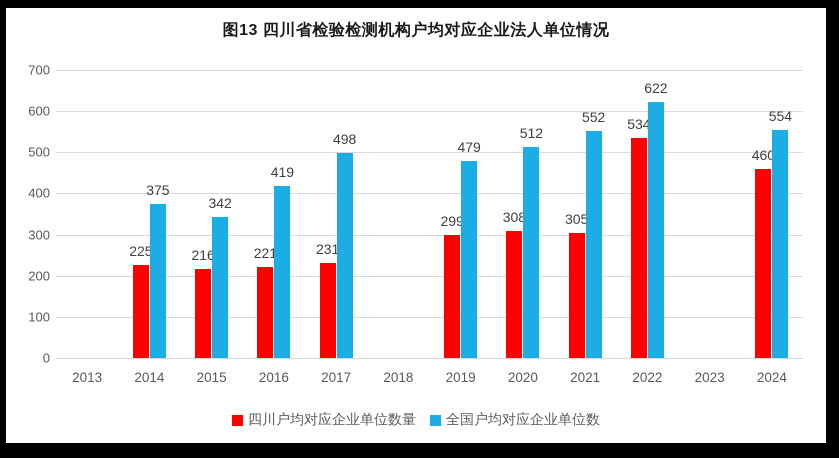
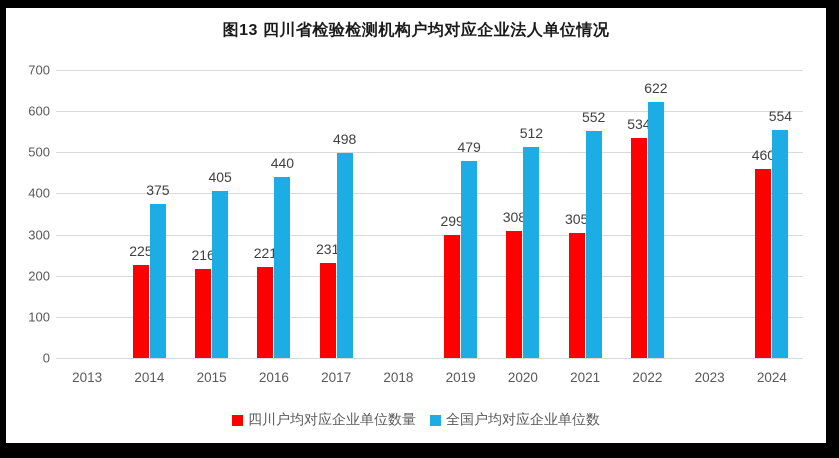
全国户均对应企业单位数/2015: 342 -> 405
全国户均对应企业单位数/2016: 419 -> 440
